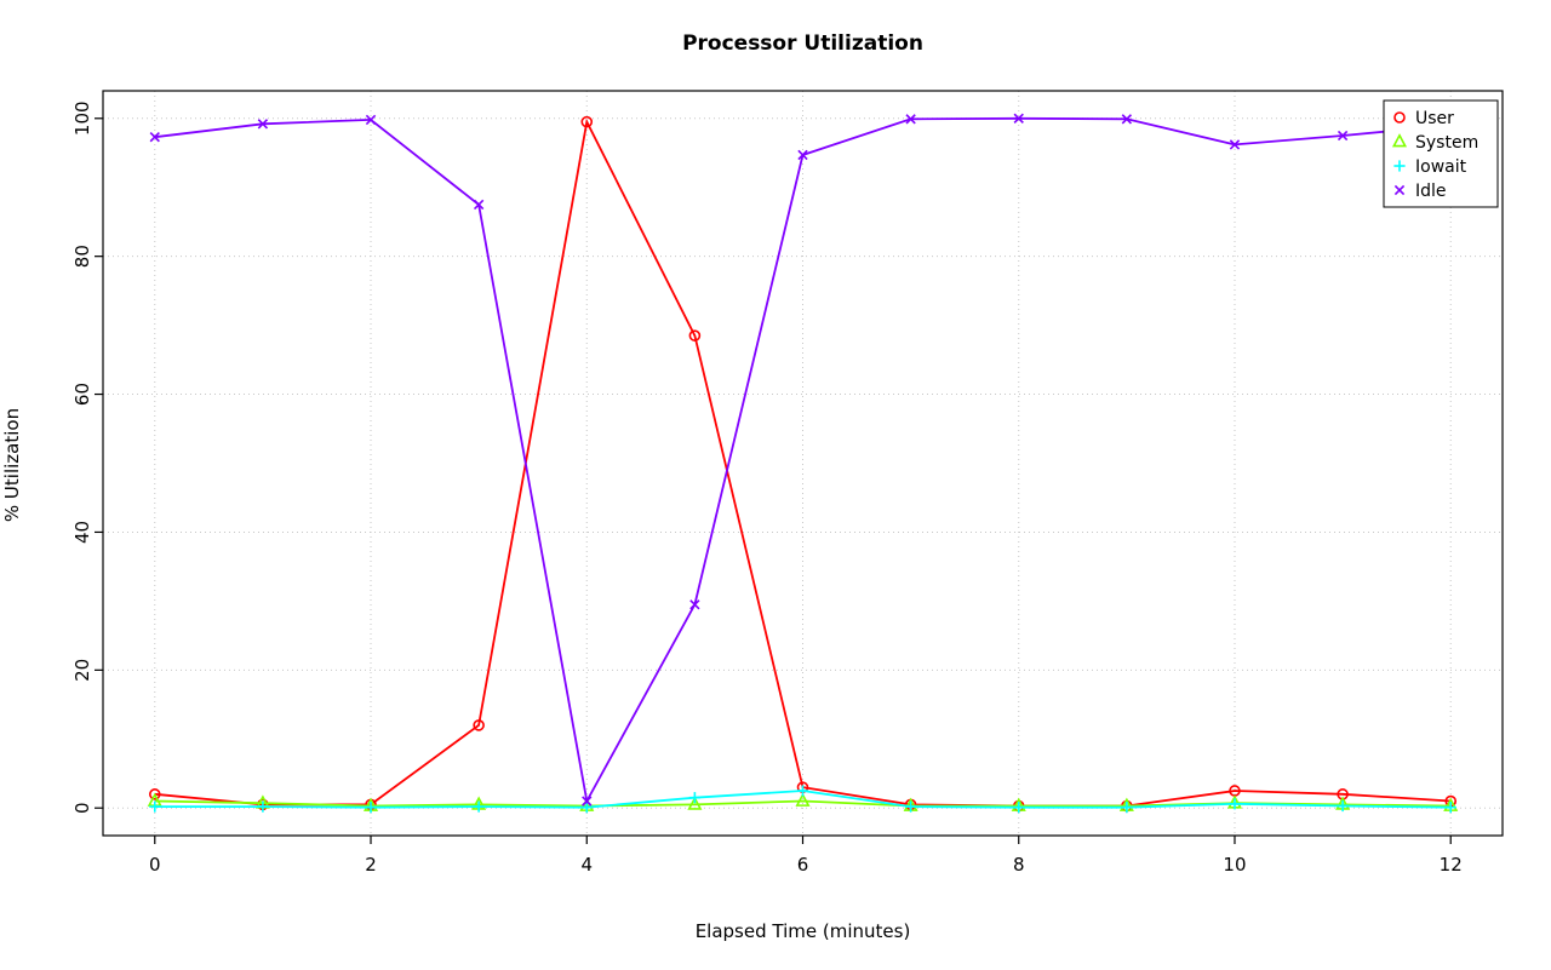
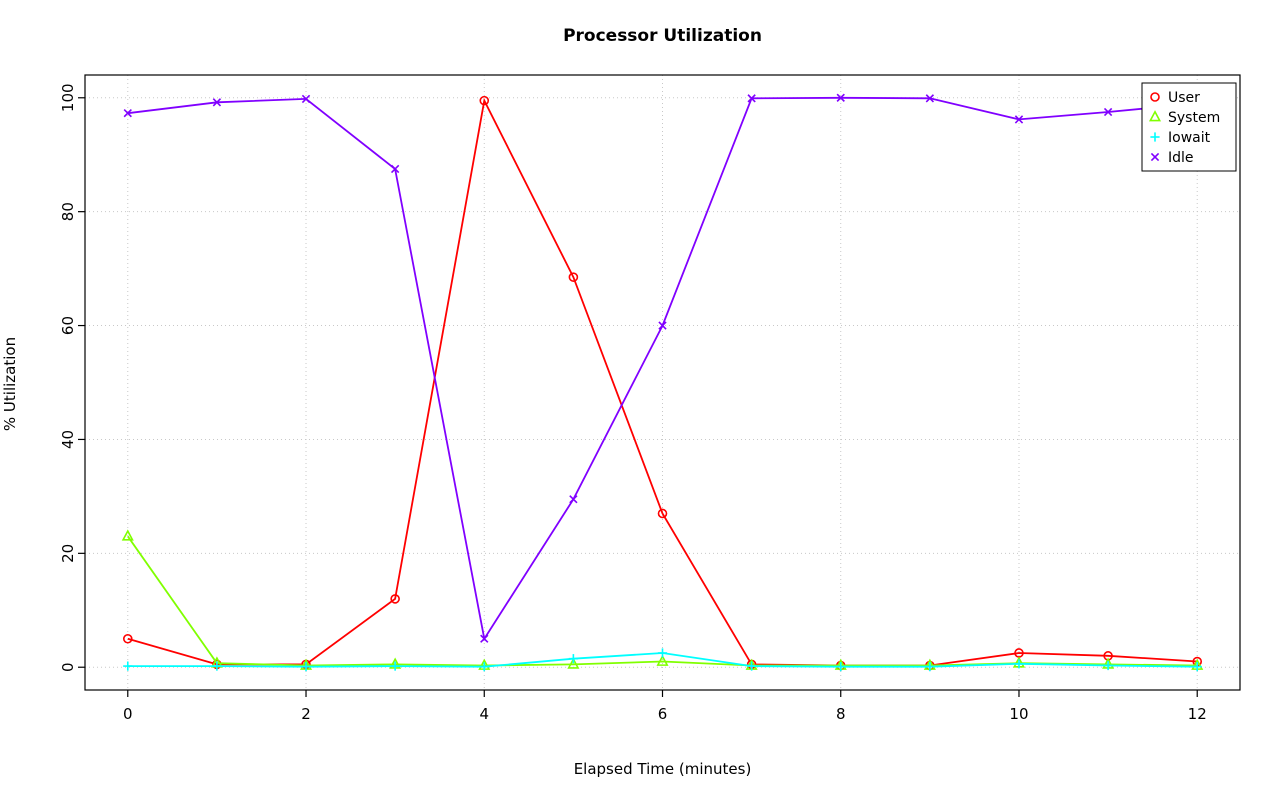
User/0: 2 -> 5
System/0: 1 -> 23
Idle/4: 1 -> 5
User/6: 3 -> 27
Idle/6: 95 -> 60
